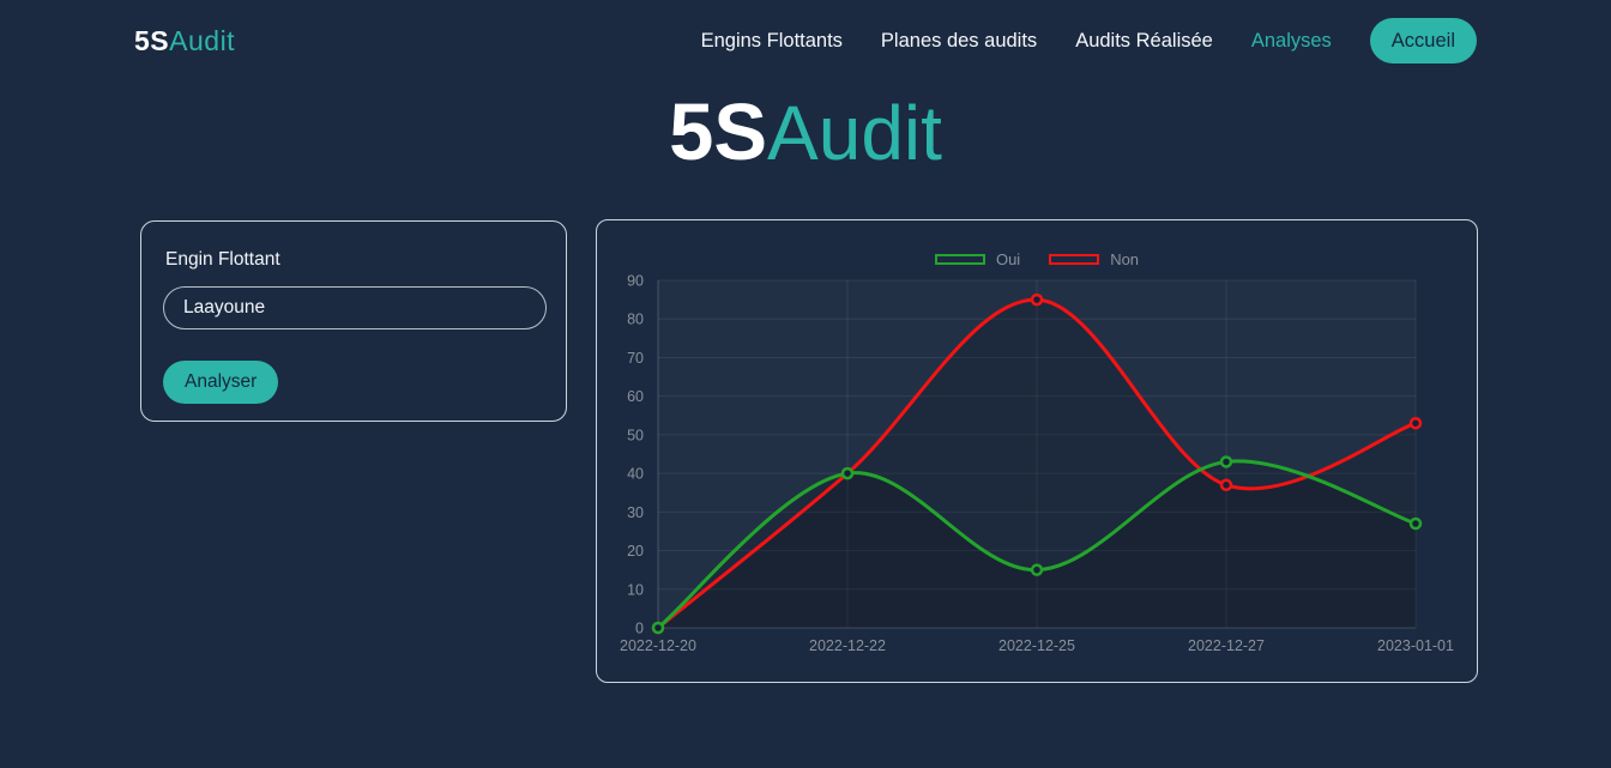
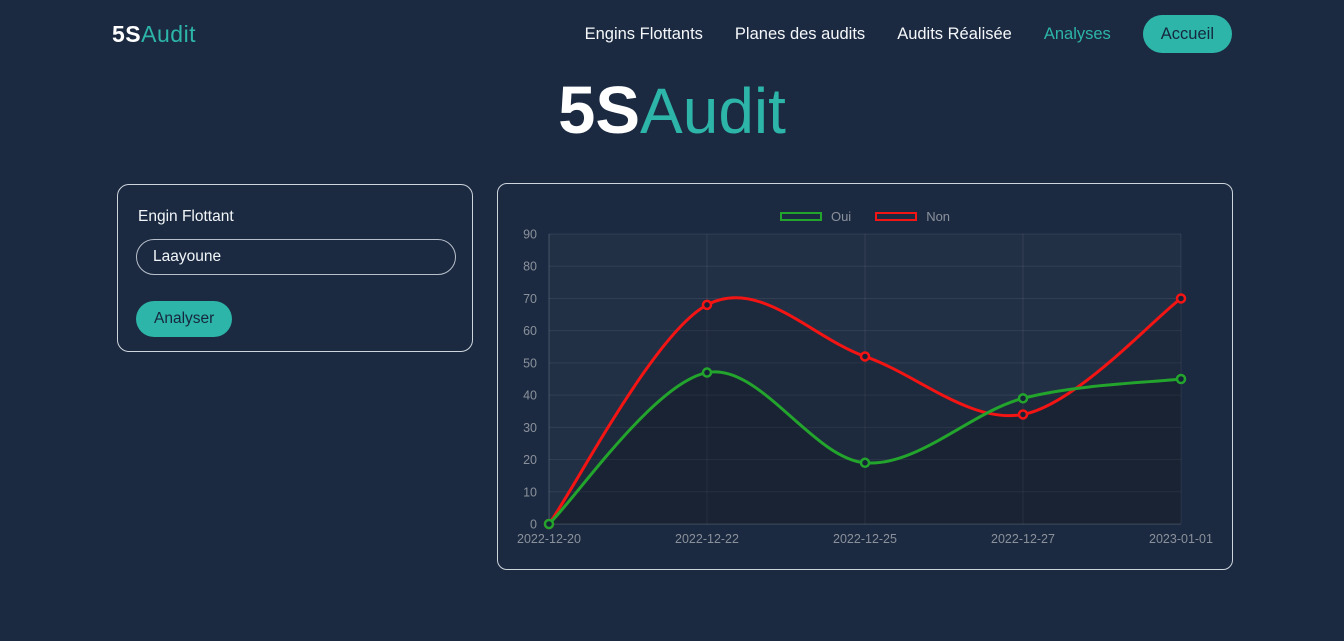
Oui/2022-12-22: 40 -> 47
Non/2022-12-22: 40 -> 68
Oui/2022-12-25: 15 -> 19
Non/2022-12-25: 85 -> 52
Oui/2022-12-27: 43 -> 39
Non/2022-12-27: 37 -> 34
Oui/2023-01-01: 27 -> 45
Non/2023-01-01: 53 -> 70
